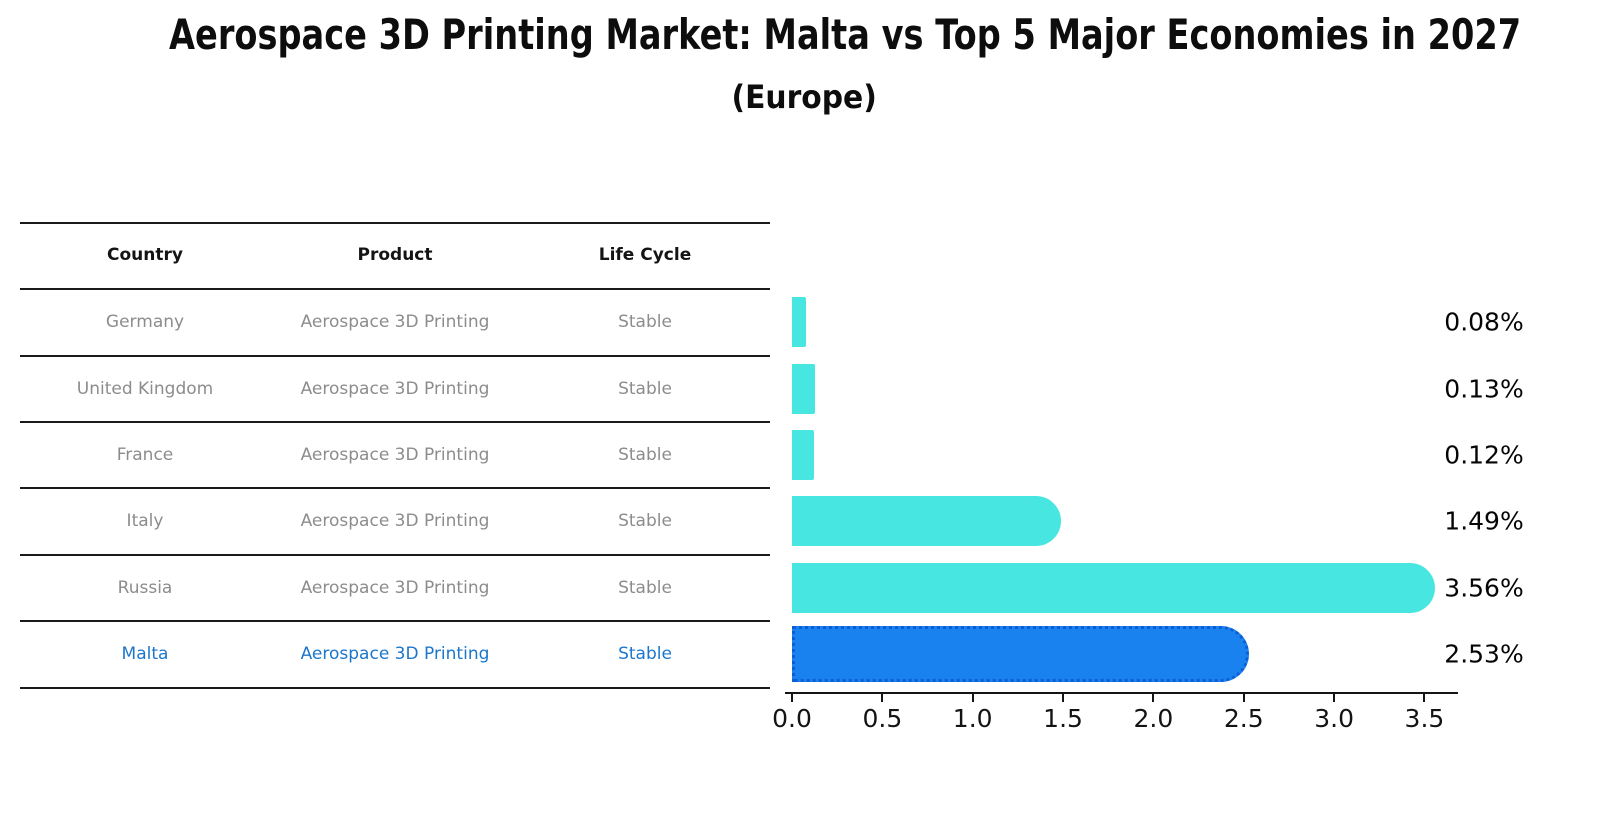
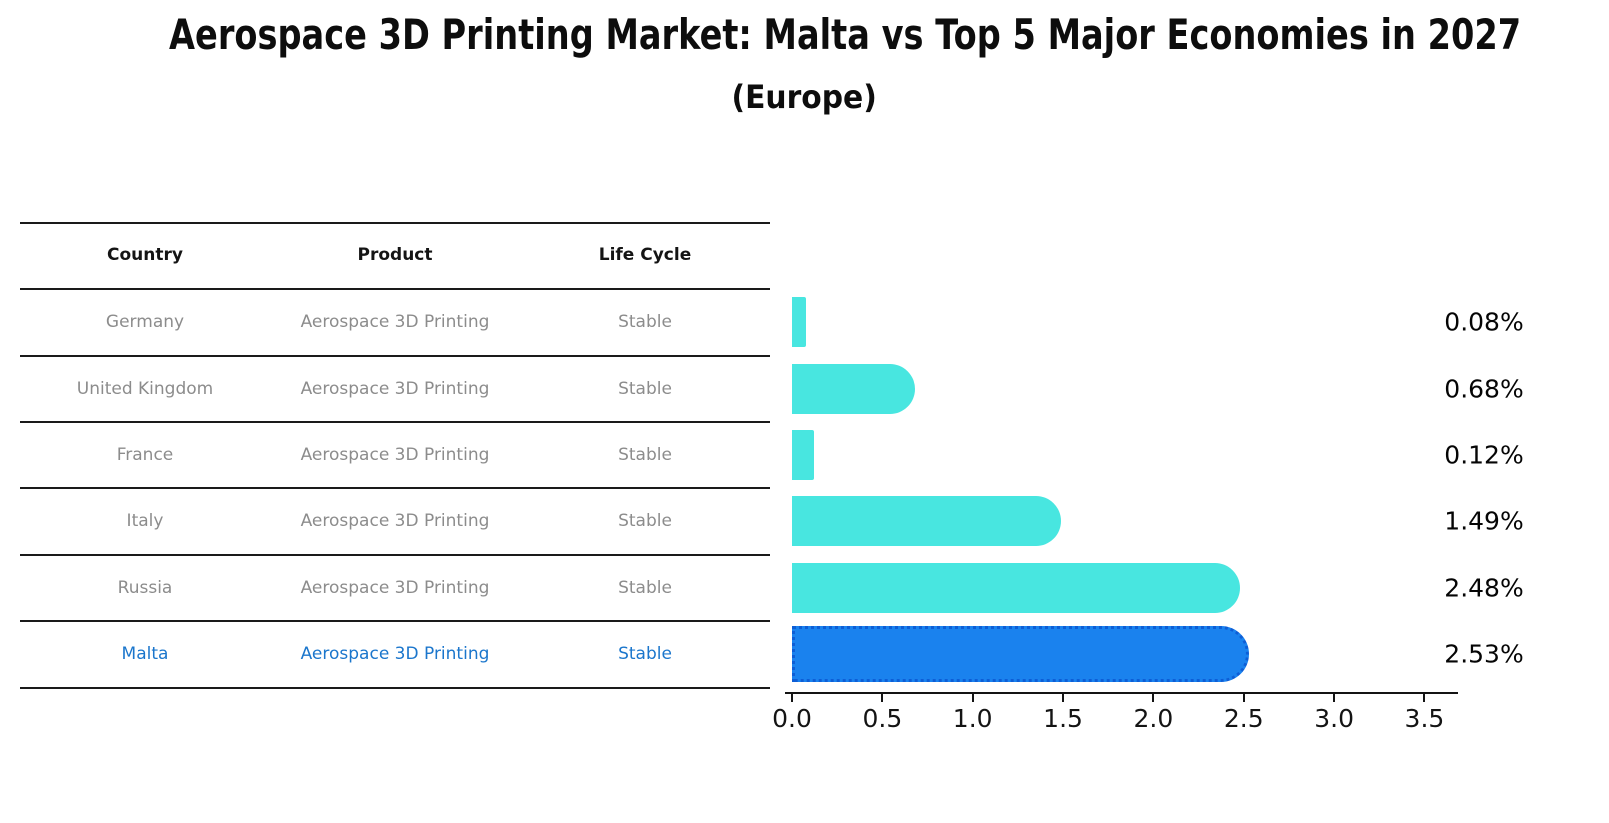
United Kingdom: 0.13% -> 0.68%
Russia: 3.56% -> 2.48%
